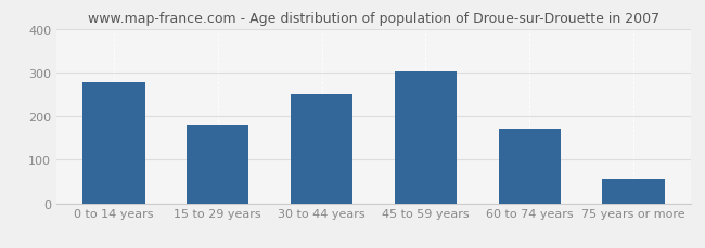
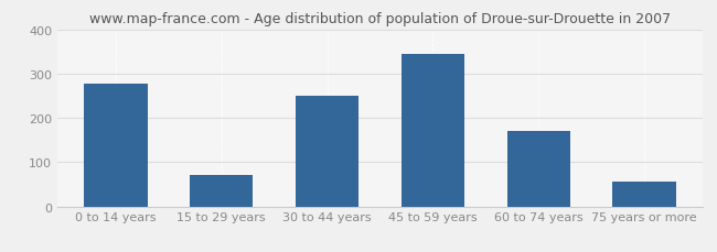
15 to 29 years: 181 -> 70
45 to 59 years: 302 -> 345
